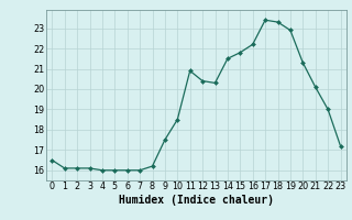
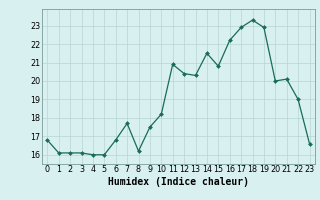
0: 16.5 -> 16.8
6: 16.0 -> 16.8
7: 16.0 -> 17.7
10: 18.5 -> 18.2
15: 21.8 -> 20.8
17: 23.4 -> 22.9
20: 21.3 -> 20.0
23: 17.2 -> 16.6
